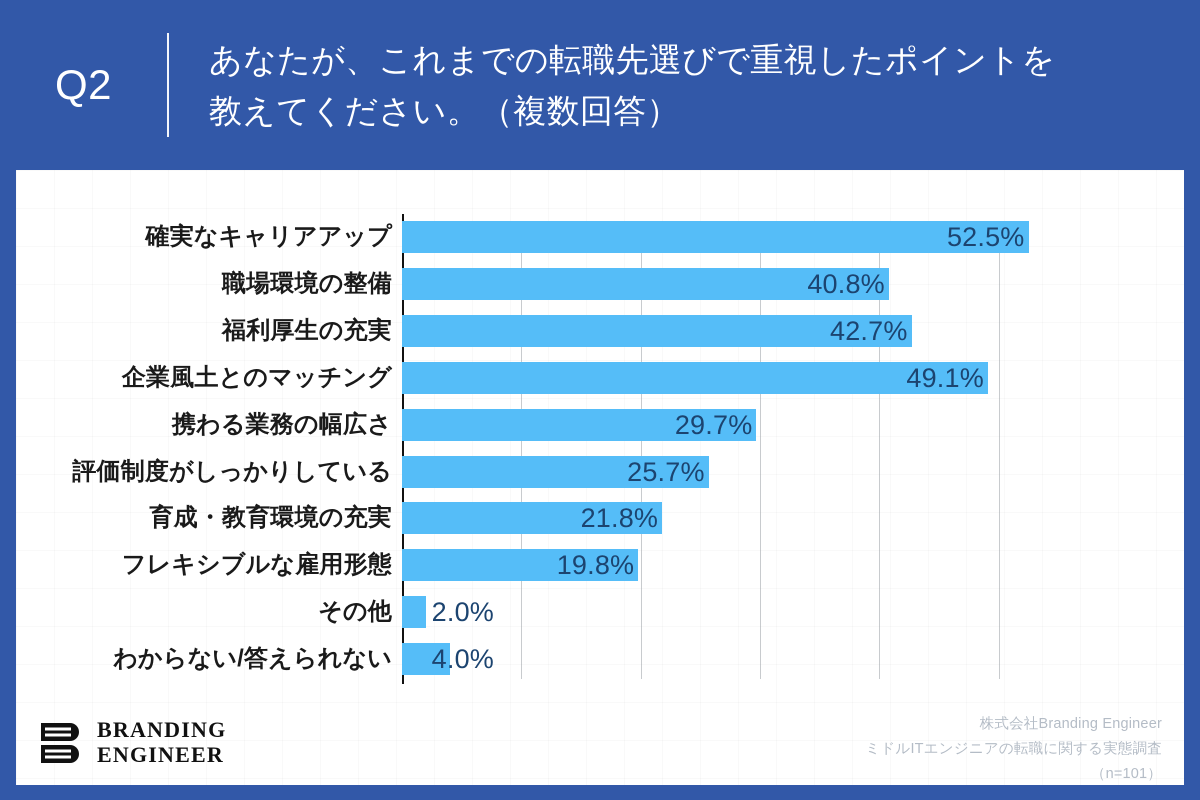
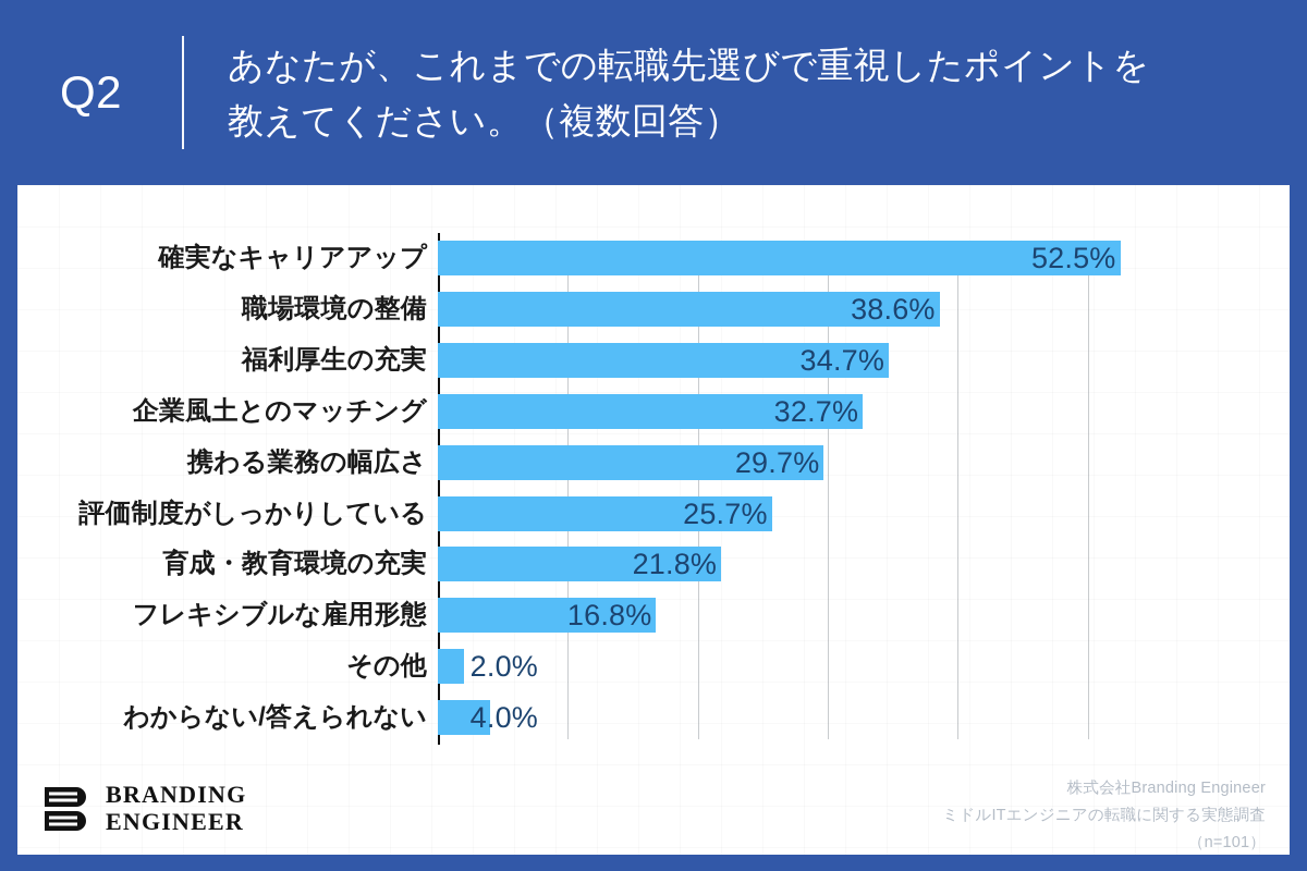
職場環境の整備: 40.8% -> 38.6%
福利厚生の充実: 42.7% -> 34.7%
企業風土とのマッチング: 49.1% -> 32.7%
フレキシブルな雇用形態: 19.8% -> 16.8%
